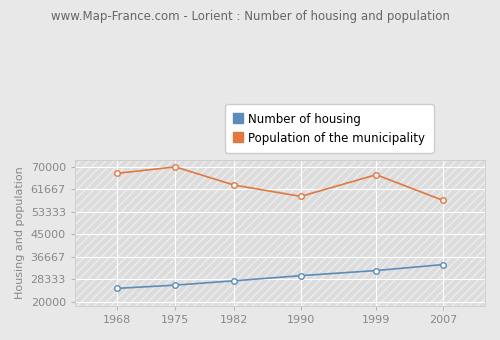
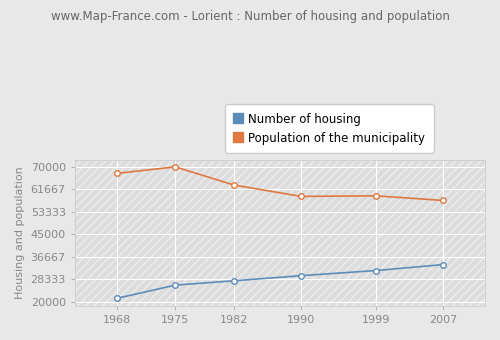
Number of housing/1968: 25000 -> 21300
Population of the municipality/1999: 67000 -> 59200
